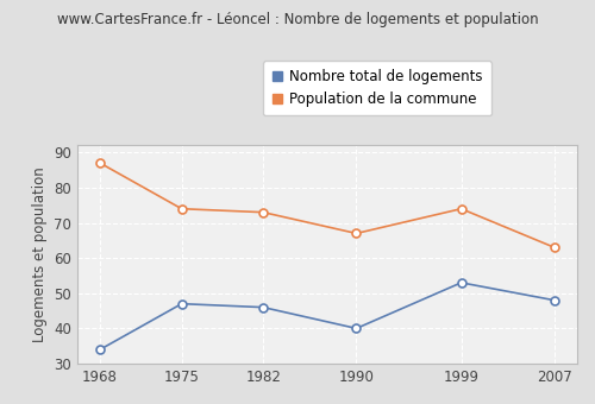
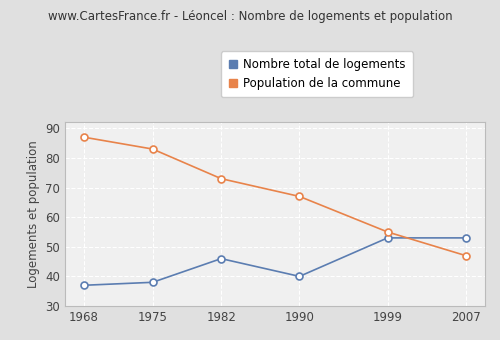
Nombre total de logements/1968: 34 -> 37
Nombre total de logements/1975: 47 -> 38
Population de la commune/1975: 74 -> 83
Population de la commune/1999: 74 -> 55
Nombre total de logements/2007: 48 -> 53
Population de la commune/2007: 63 -> 47
